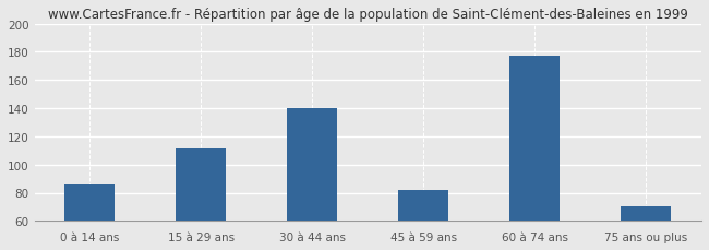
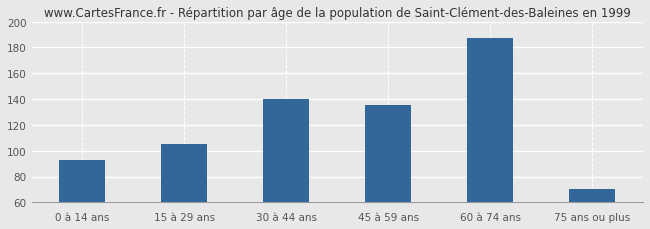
0 à 14 ans: 86 -> 93
15 à 29 ans: 111 -> 105
45 à 59 ans: 82 -> 135
60 à 74 ans: 177 -> 187
